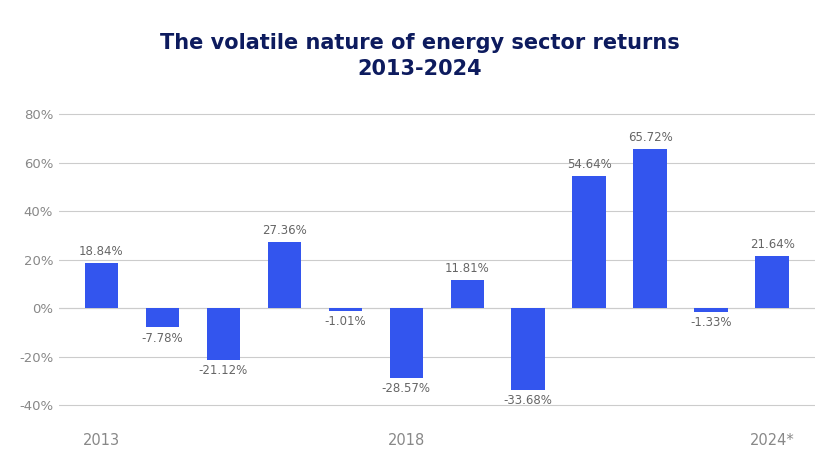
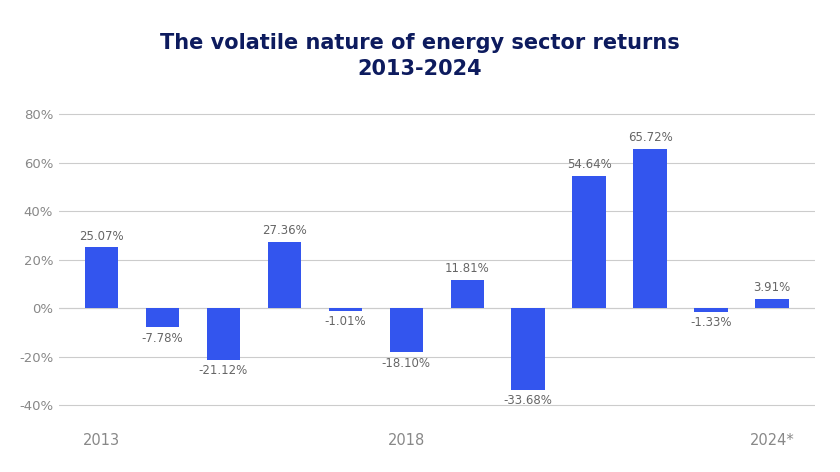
2013: 18.84% -> 25.07%
2018: -28.57% -> -18.10%
2024*: 21.64% -> 3.91%
